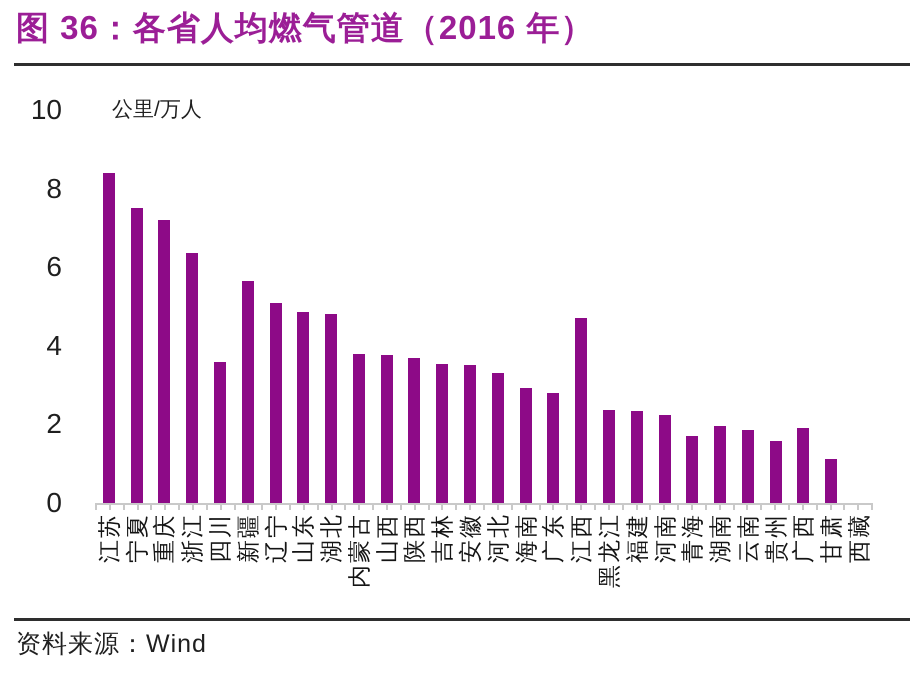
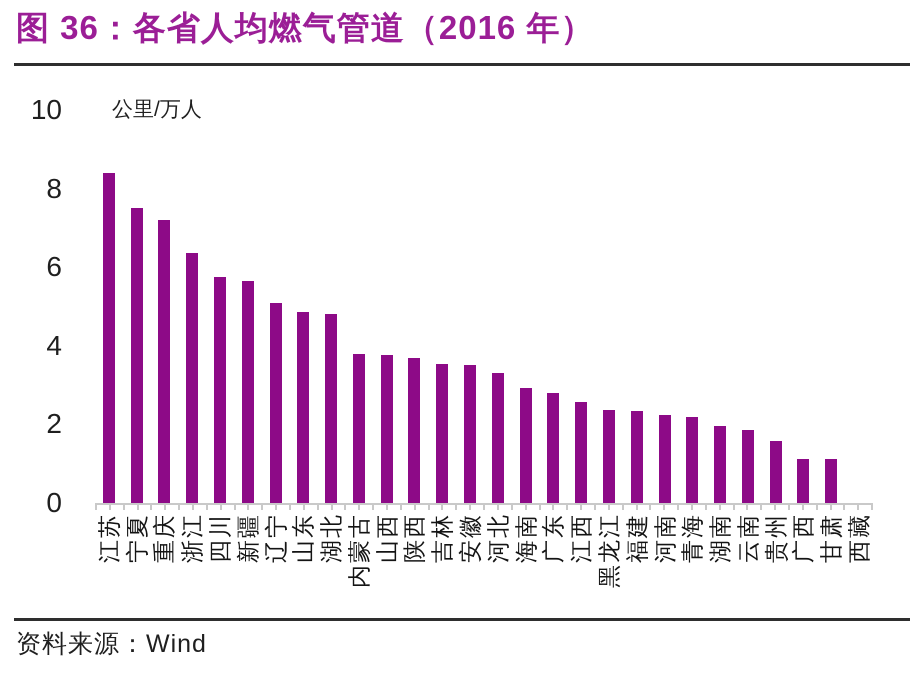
四川: 3.6 -> 5.8
江西: 4.7 -> 2.6
青海: 1.7 -> 2.2
广西: 1.9 -> 1.1
